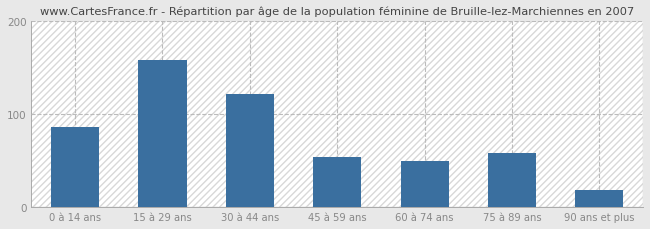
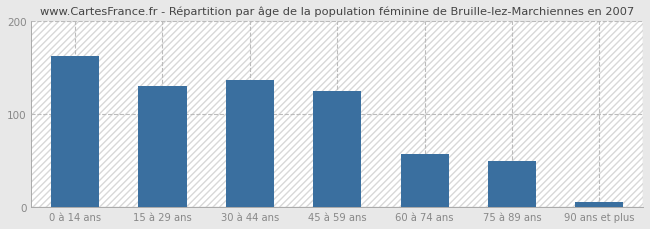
0 à 14 ans: 86 -> 163
15 à 29 ans: 158 -> 130
30 à 44 ans: 122 -> 137
45 à 59 ans: 54 -> 125
60 à 74 ans: 50 -> 57
75 à 89 ans: 58 -> 50
90 ans et plus: 18 -> 6
